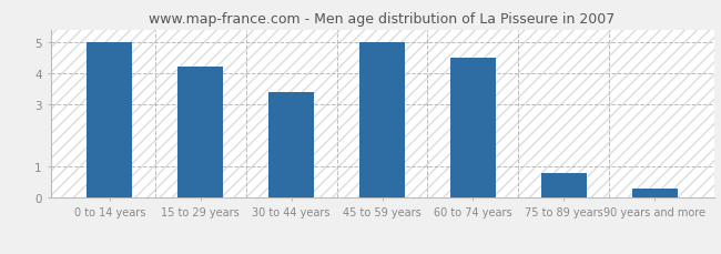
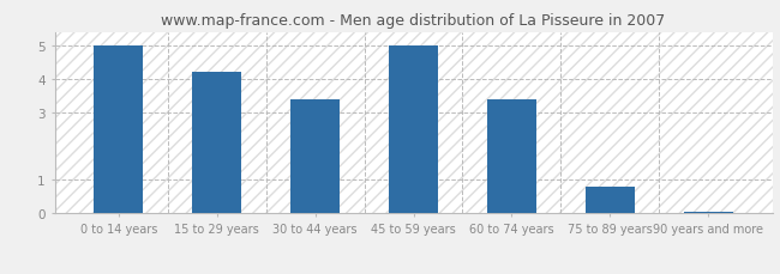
60 to 74 years: 4.50 -> 3.40
90 years and more: 0.30 -> 0.05
